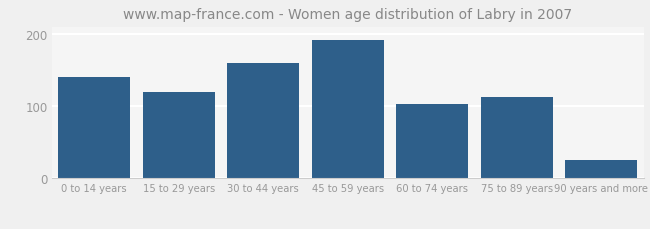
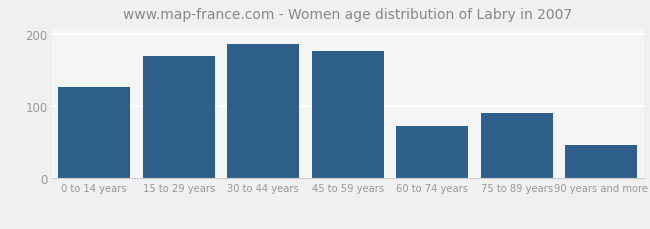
0 to 14 years: 140 -> 126
15 to 29 years: 120 -> 170
30 to 44 years: 160 -> 186
45 to 59 years: 191 -> 176
60 to 74 years: 103 -> 72
75 to 89 years: 113 -> 90
90 years and more: 25 -> 46
